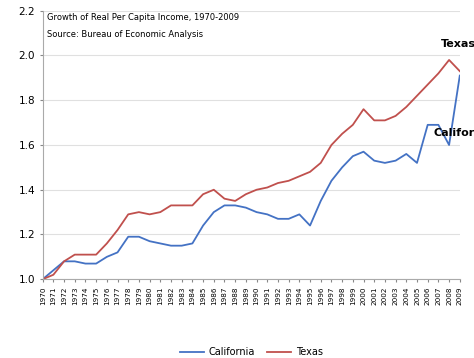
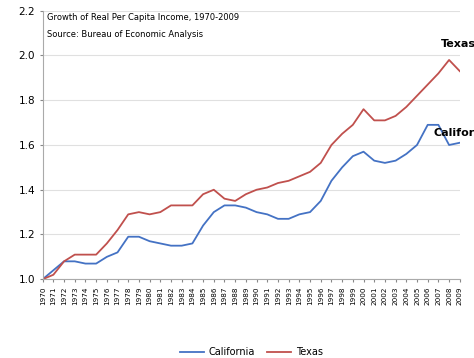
California/1995: 1.24 -> 1.30
California/2005: 1.52 -> 1.60
California/2009: 1.91 -> 1.61
